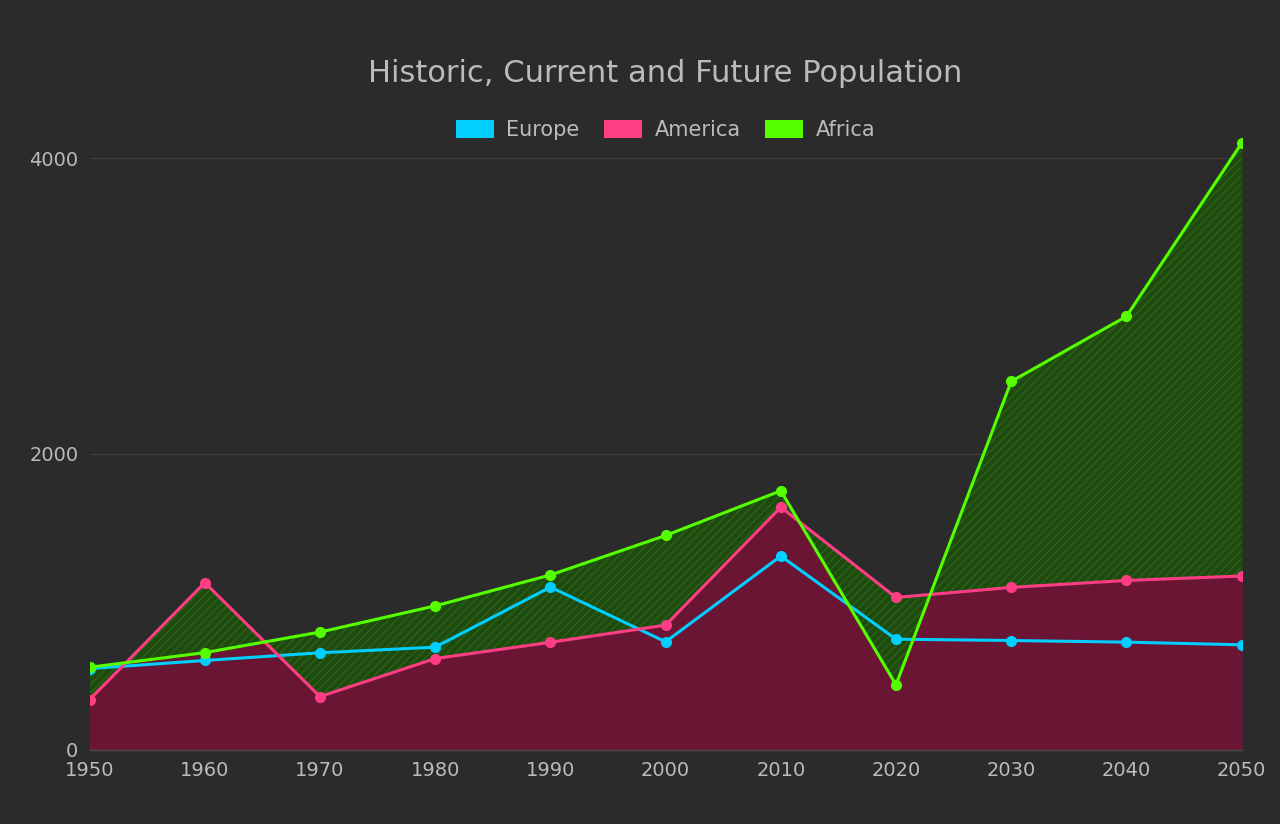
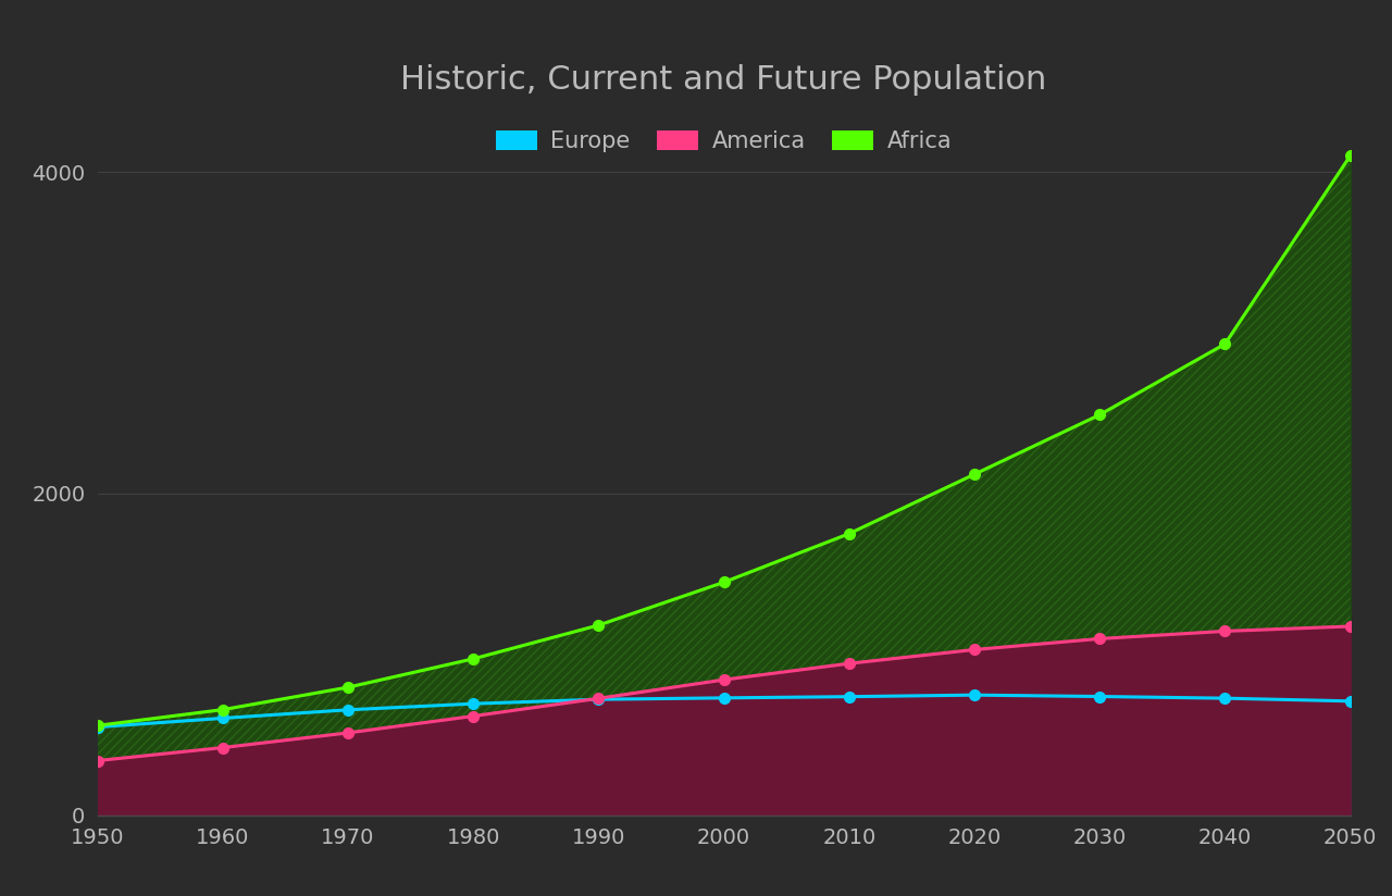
America/1960: 1130 -> 420
America/1970: 360 -> 510
Europe/1990: 1100 -> 720
Europe/2010: 1310 -> 740
America/2010: 1640 -> 940
Africa/2020: 440 -> 2120
